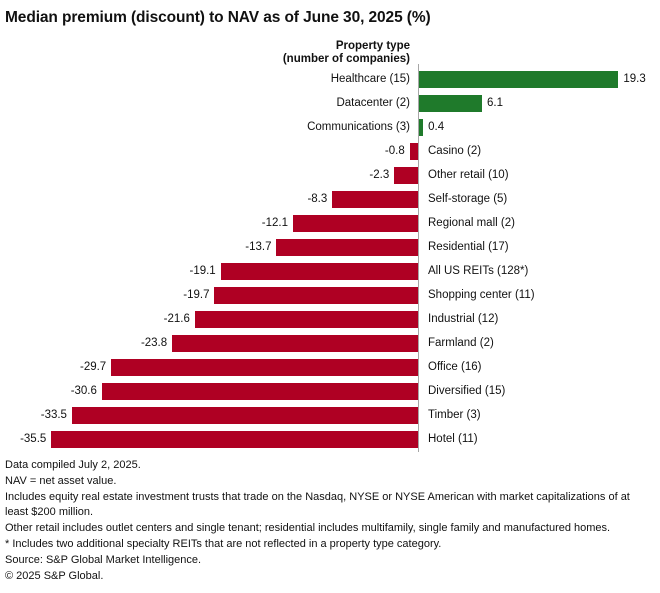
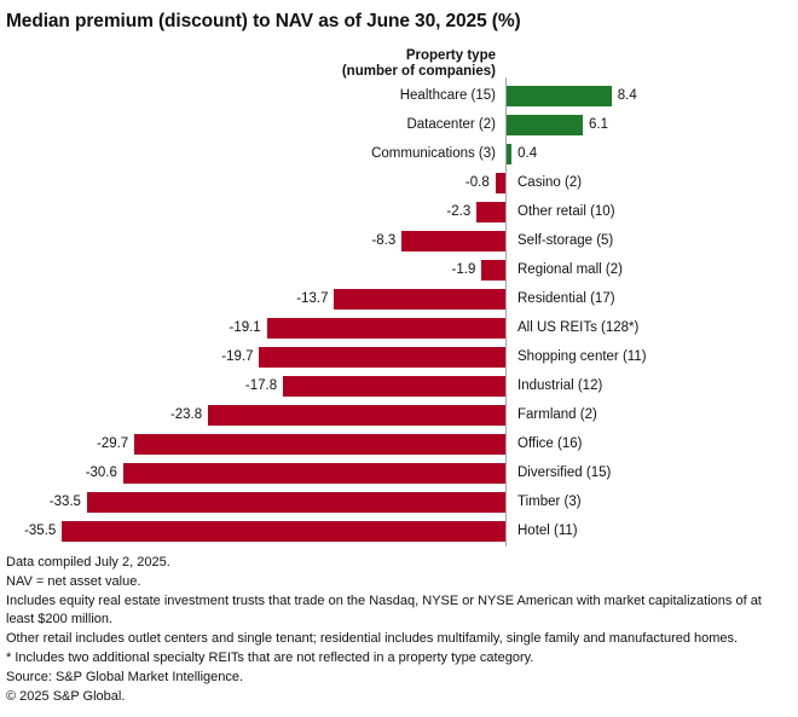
Healthcare (15): 19.3 -> 8.4
Regional mall (2): -12.1 -> -1.9
Industrial (12): -21.6 -> -17.8
